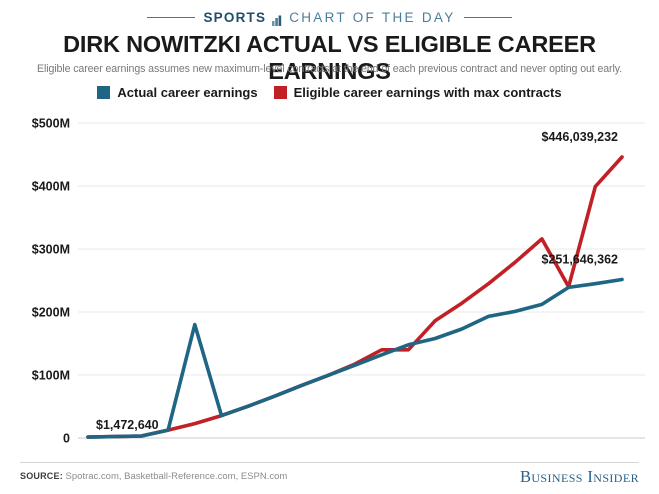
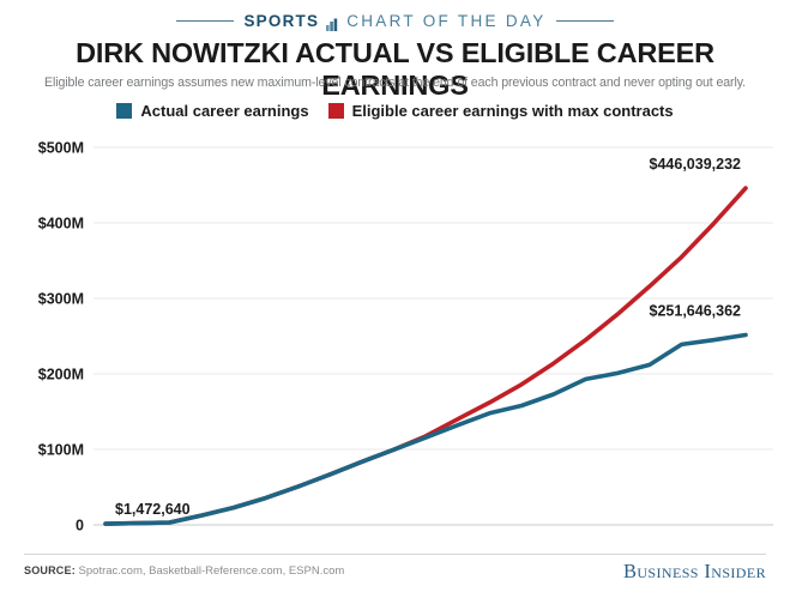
Actual career earnings/2002/03: $180M -> $20M
Eligible career earnings with max contracts/2010/11: $140M -> $160M
Eligible career earnings with max contracts/2016/17: $240M -> $360M
